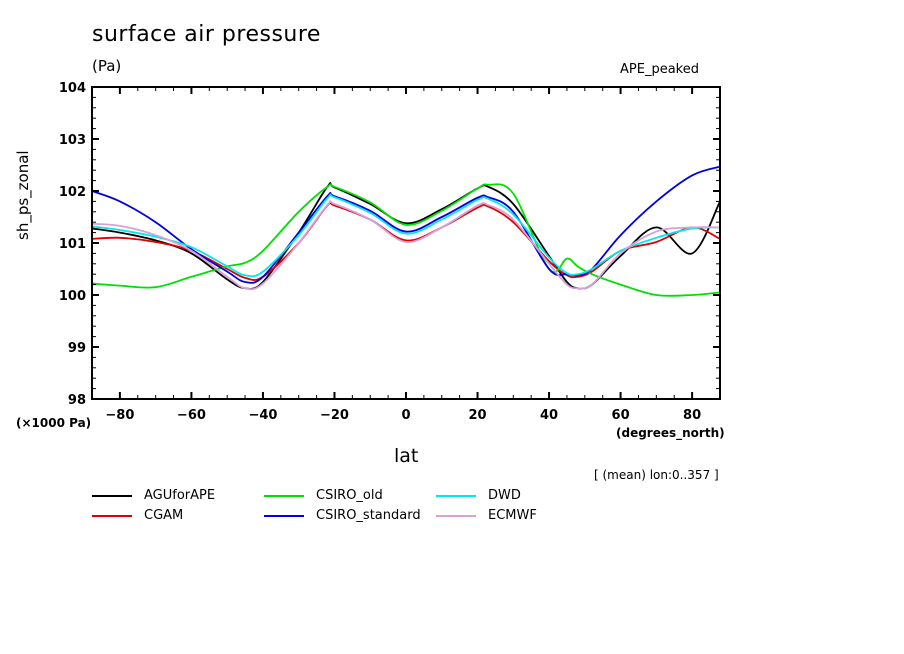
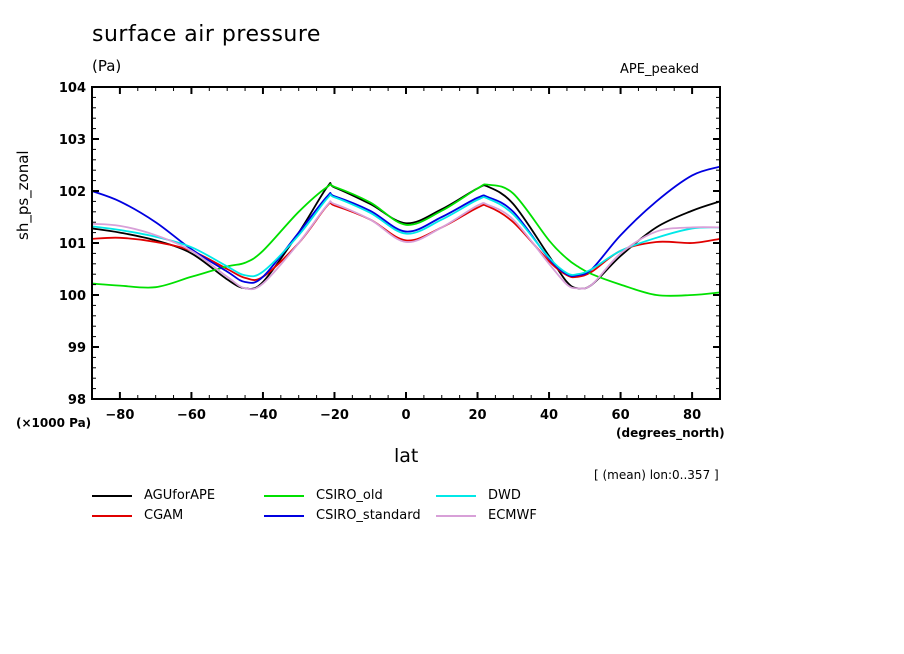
CSIRO_old/40: 100.5 -> 101.0
CSIRO_standard/40: 100.5 -> 100.7
AGUforAPE/80: 100.8 -> 101.6
CGAM/80: 101.3 -> 101.0
